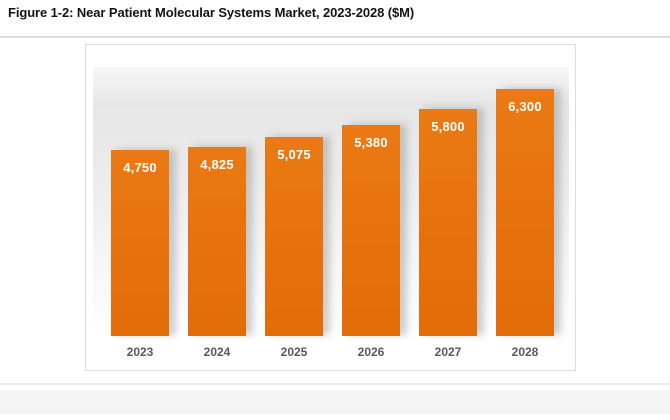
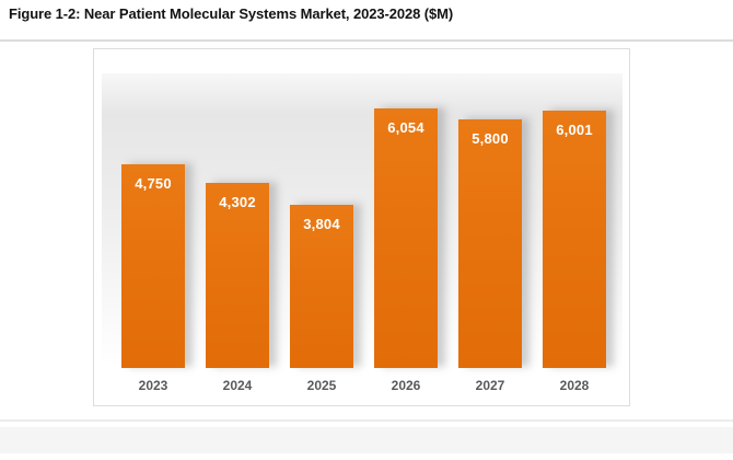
2024: 4,825 -> 4,302
2025: 5,075 -> 3,804
2026: 5,380 -> 6,054
2028: 6,300 -> 6,001
